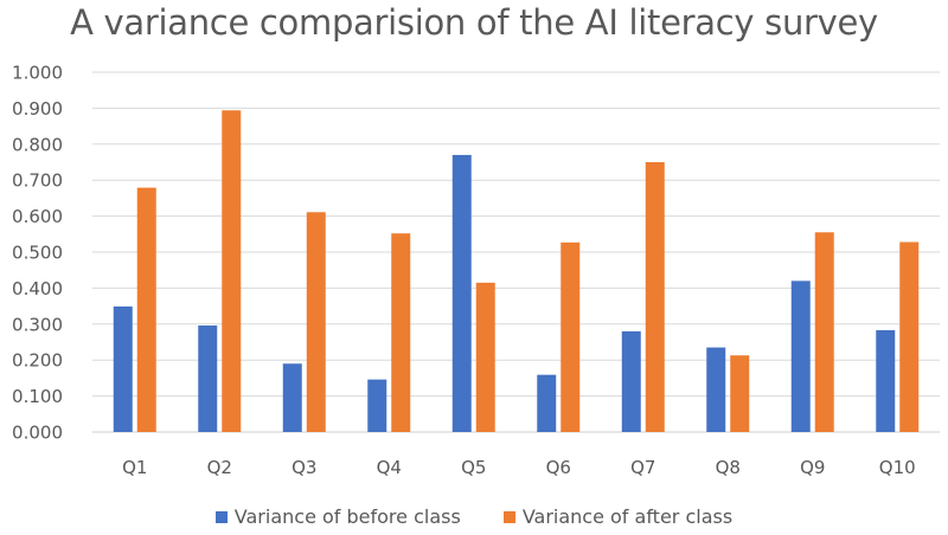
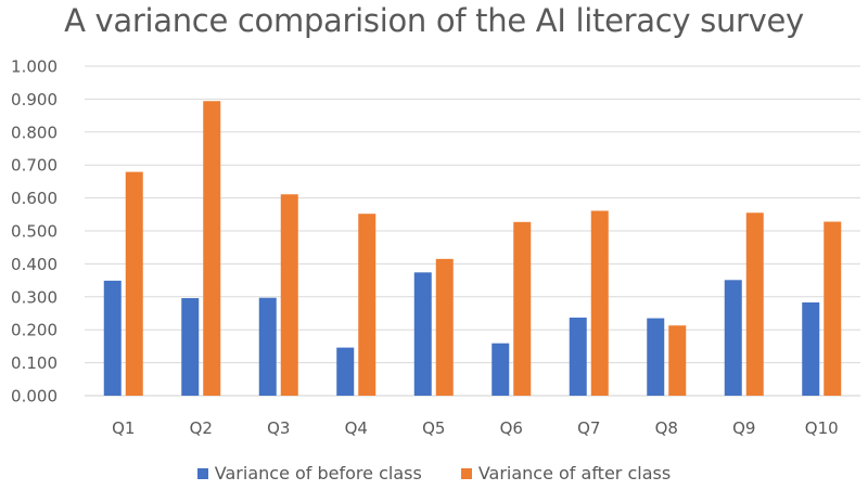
Variance of before class/Q3: 0.19 -> 0.30
Variance of before class/Q5: 0.77 -> 0.37
Variance of before class/Q7: 0.28 -> 0.24
Variance of after class/Q7: 0.75 -> 0.56
Variance of before class/Q9: 0.42 -> 0.35
